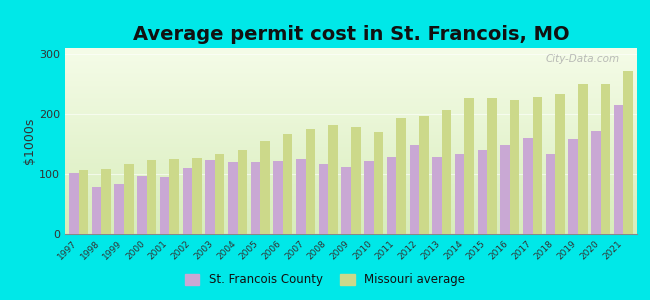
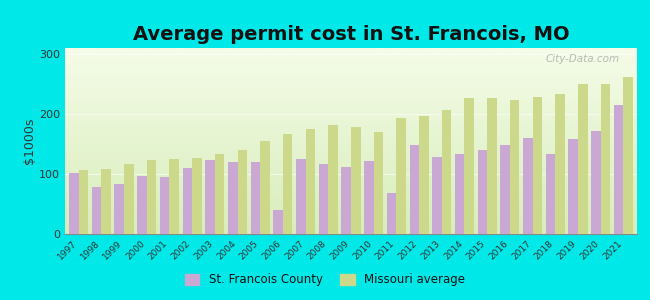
St. Francois County/2006: 122 -> 40
St. Francois County/2011: 128 -> 68
Missouri average/2021: 272 -> 262
